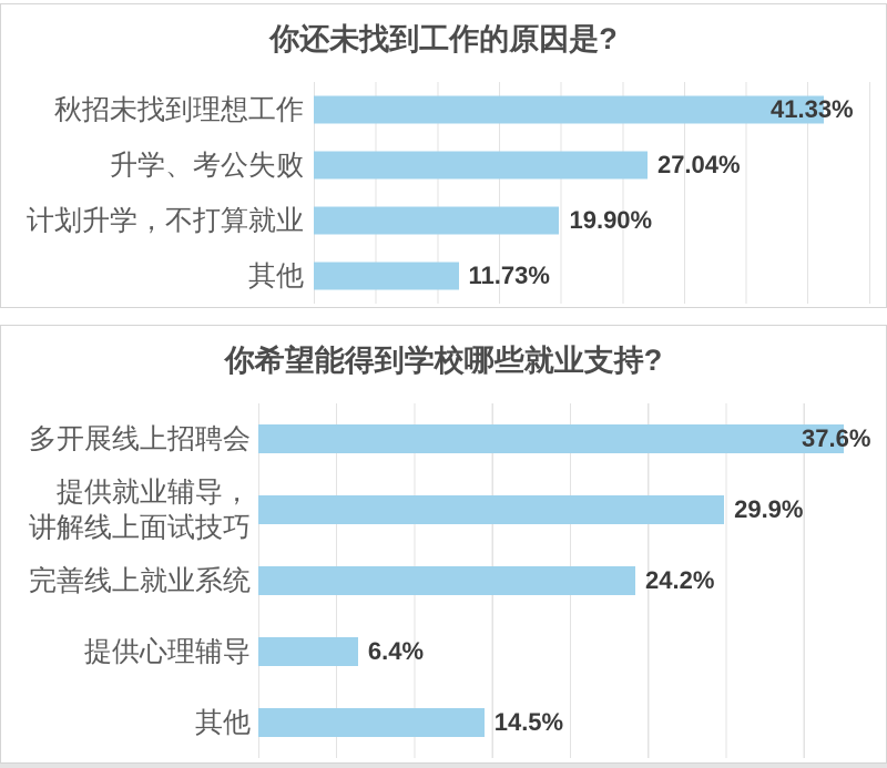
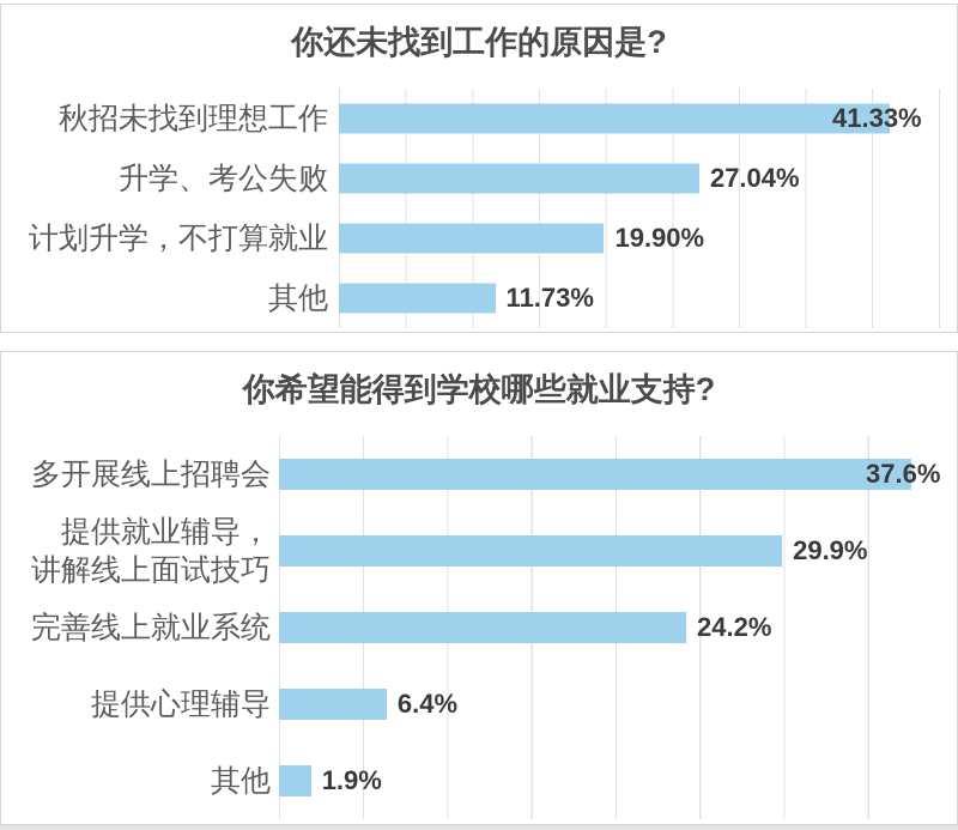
你希望能得到学校哪些就业支持?/其他: 14.5% -> 1.9%
